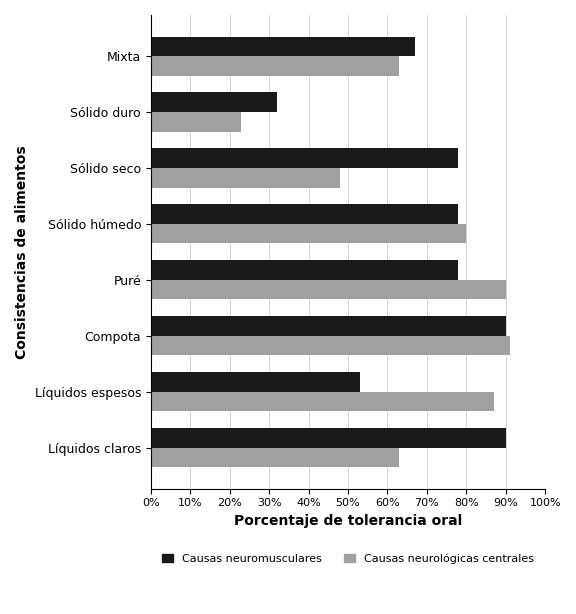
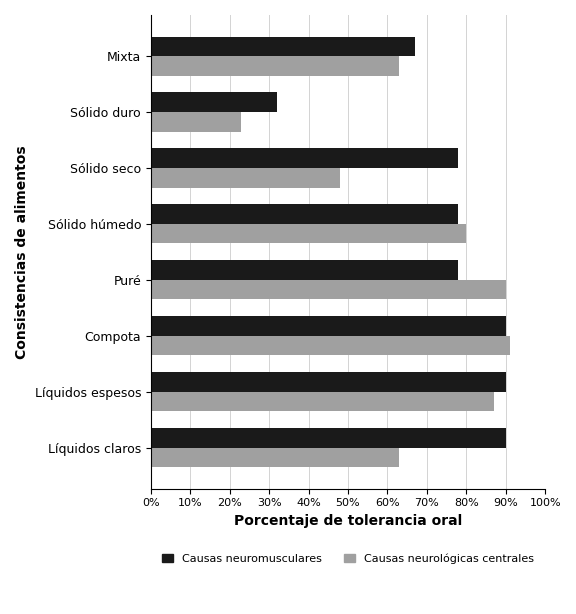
Causas neuromusculares/Líquidos espesos: 53% -> 90%
